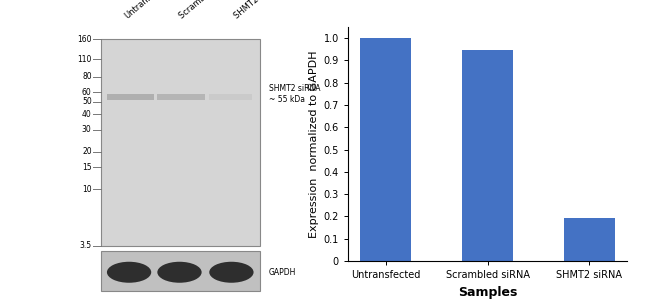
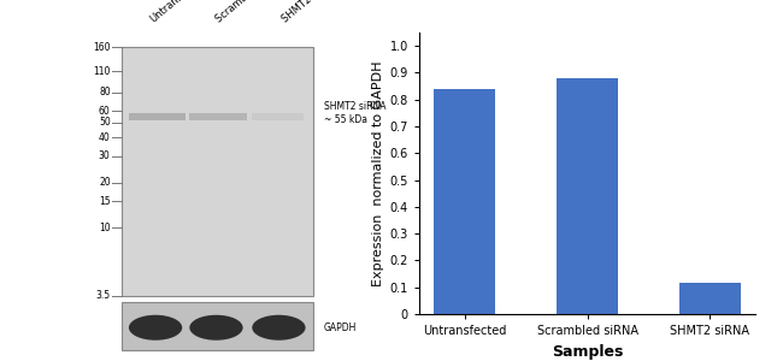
Untransfected: 1.000 -> 0.840
Scrambled siRNA: 0.945 -> 0.880
SHMT2 siRNA: 0.195 -> 0.115
